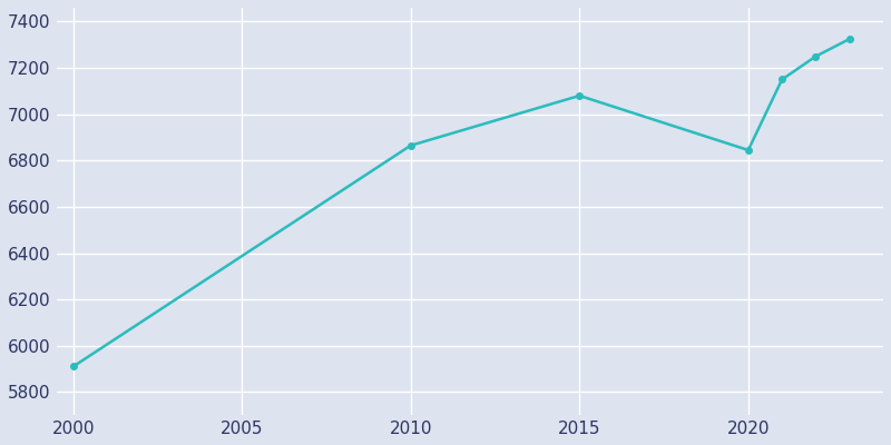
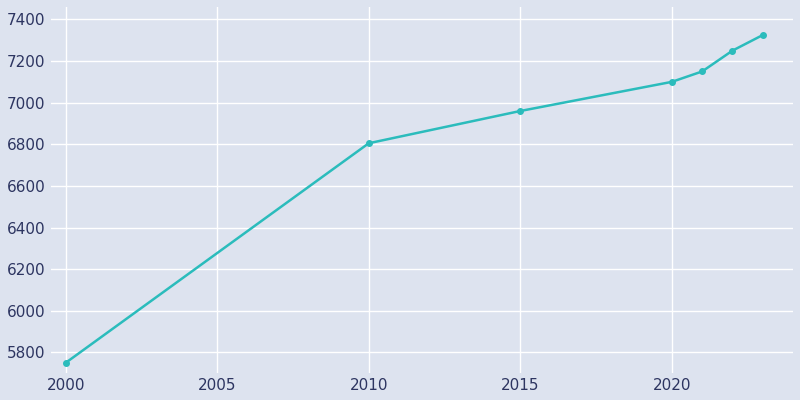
2000: 5910 -> 5750
2010: 6865 -> 6805
2015: 7080 -> 6960
2020: 6845 -> 7100
